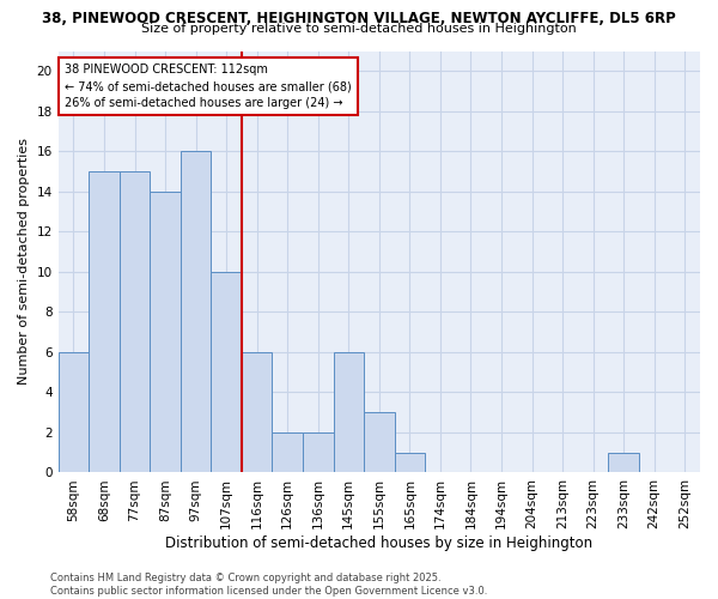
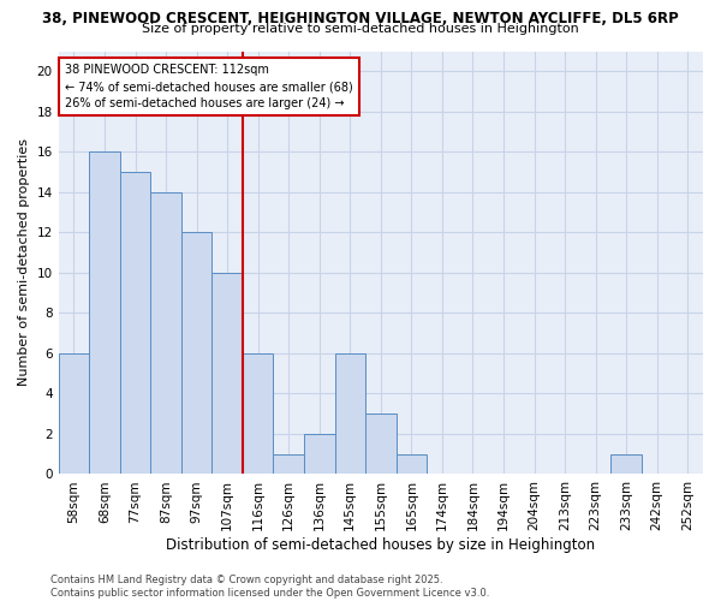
68sqm: 15 -> 16
97sqm: 16 -> 12
126sqm: 2 -> 1
